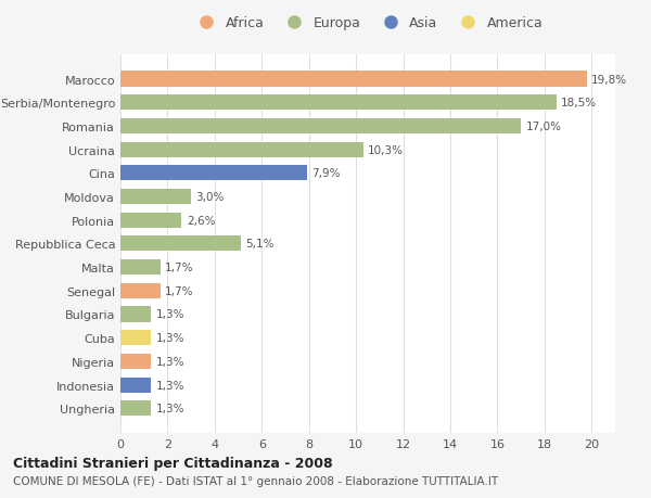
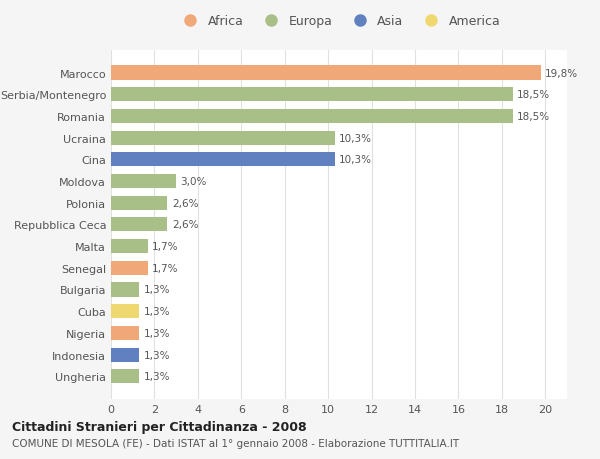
Romania: 17,0% -> 18,5%
Cina: 7,9% -> 10,3%
Repubblica Ceca: 5,1% -> 2,6%
